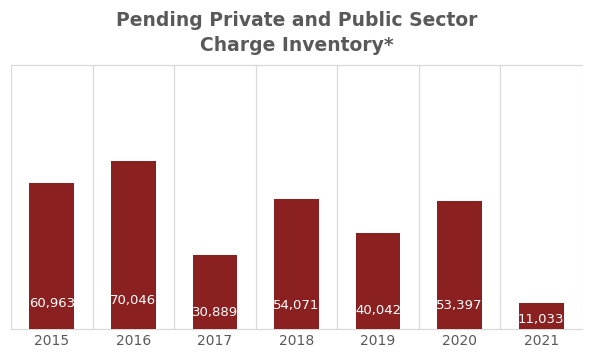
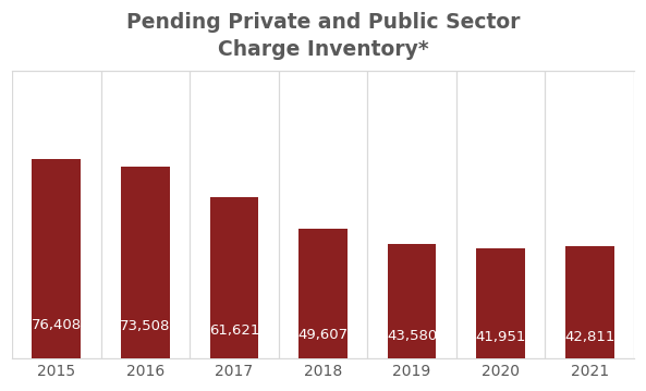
2015: 60,963 -> 76,408
2016: 70,046 -> 73,508
2017: 30,889 -> 61,621
2018: 54,071 -> 49,607
2019: 40,042 -> 43,580
2020: 53,397 -> 41,951
2021: 11,033 -> 42,811
